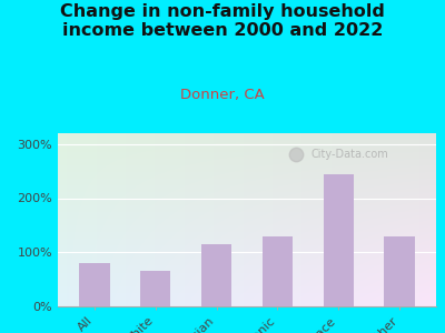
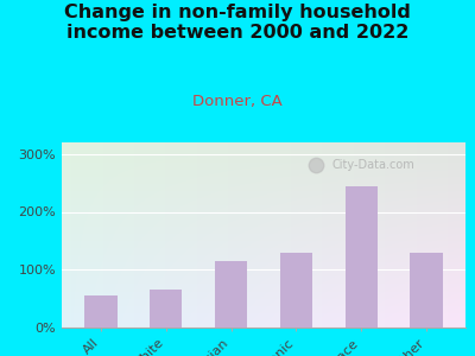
All: 80% -> 55%
